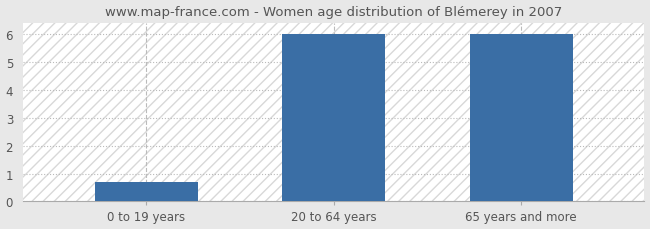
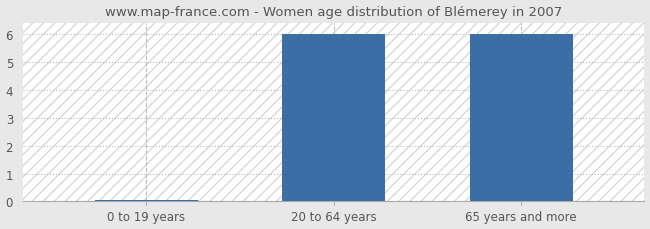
0 to 19 years: 0.70 -> 0.05
